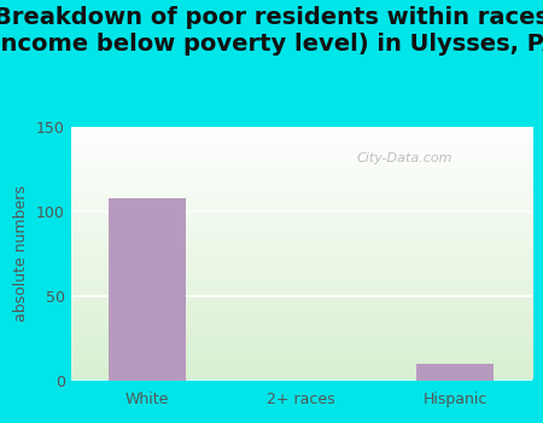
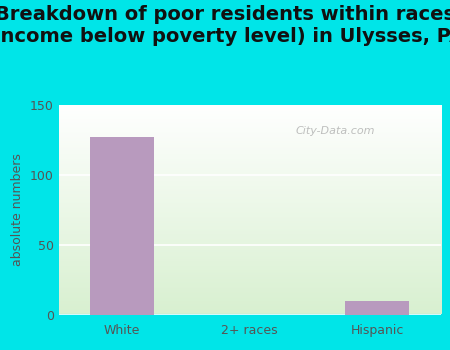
White: 108 -> 127
